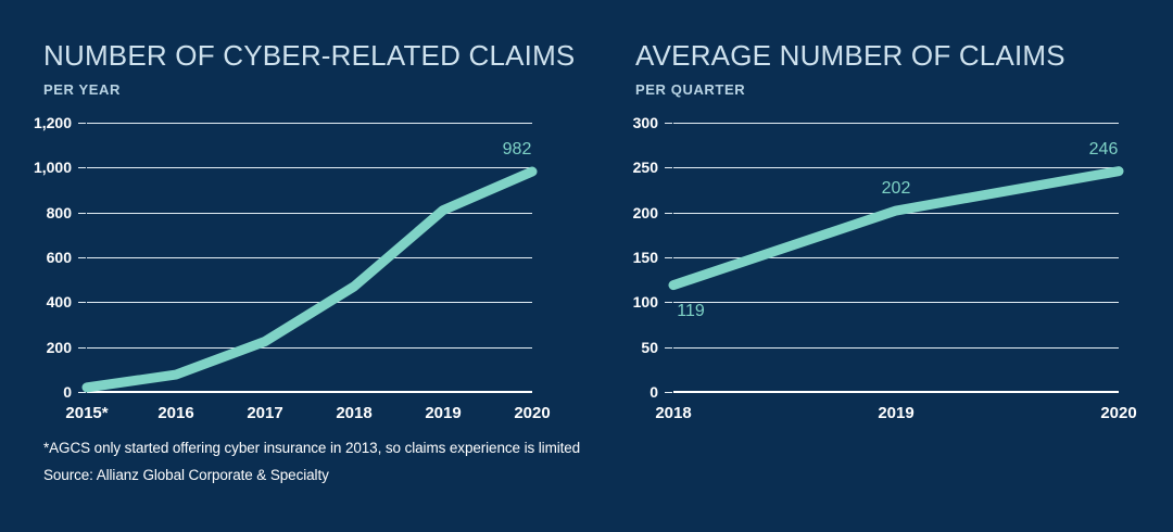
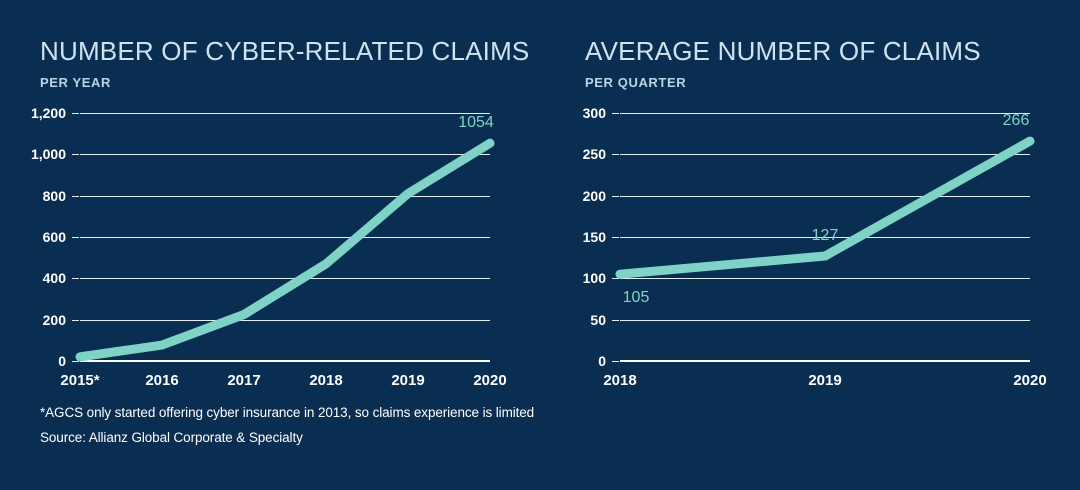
NUMBER OF CYBER-RELATED CLAIMS/2020: 982 -> 1054
AVERAGE NUMBER OF CLAIMS/2018: 119 -> 105
AVERAGE NUMBER OF CLAIMS/2019: 202 -> 127
AVERAGE NUMBER OF CLAIMS/2020: 246 -> 266
